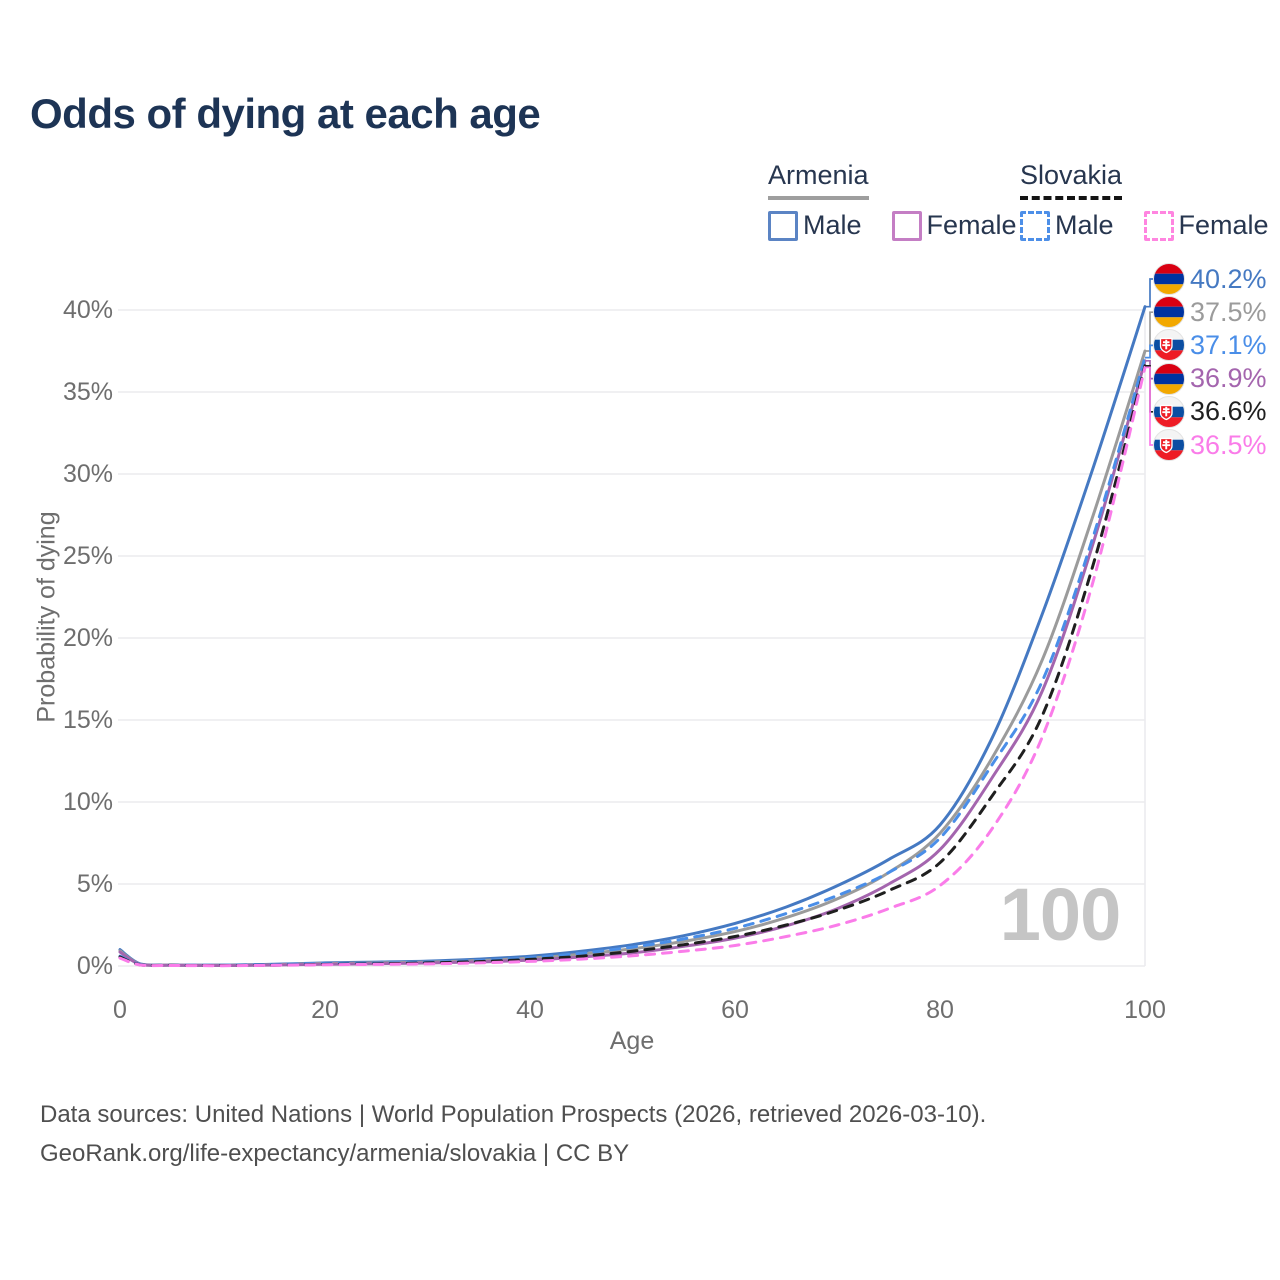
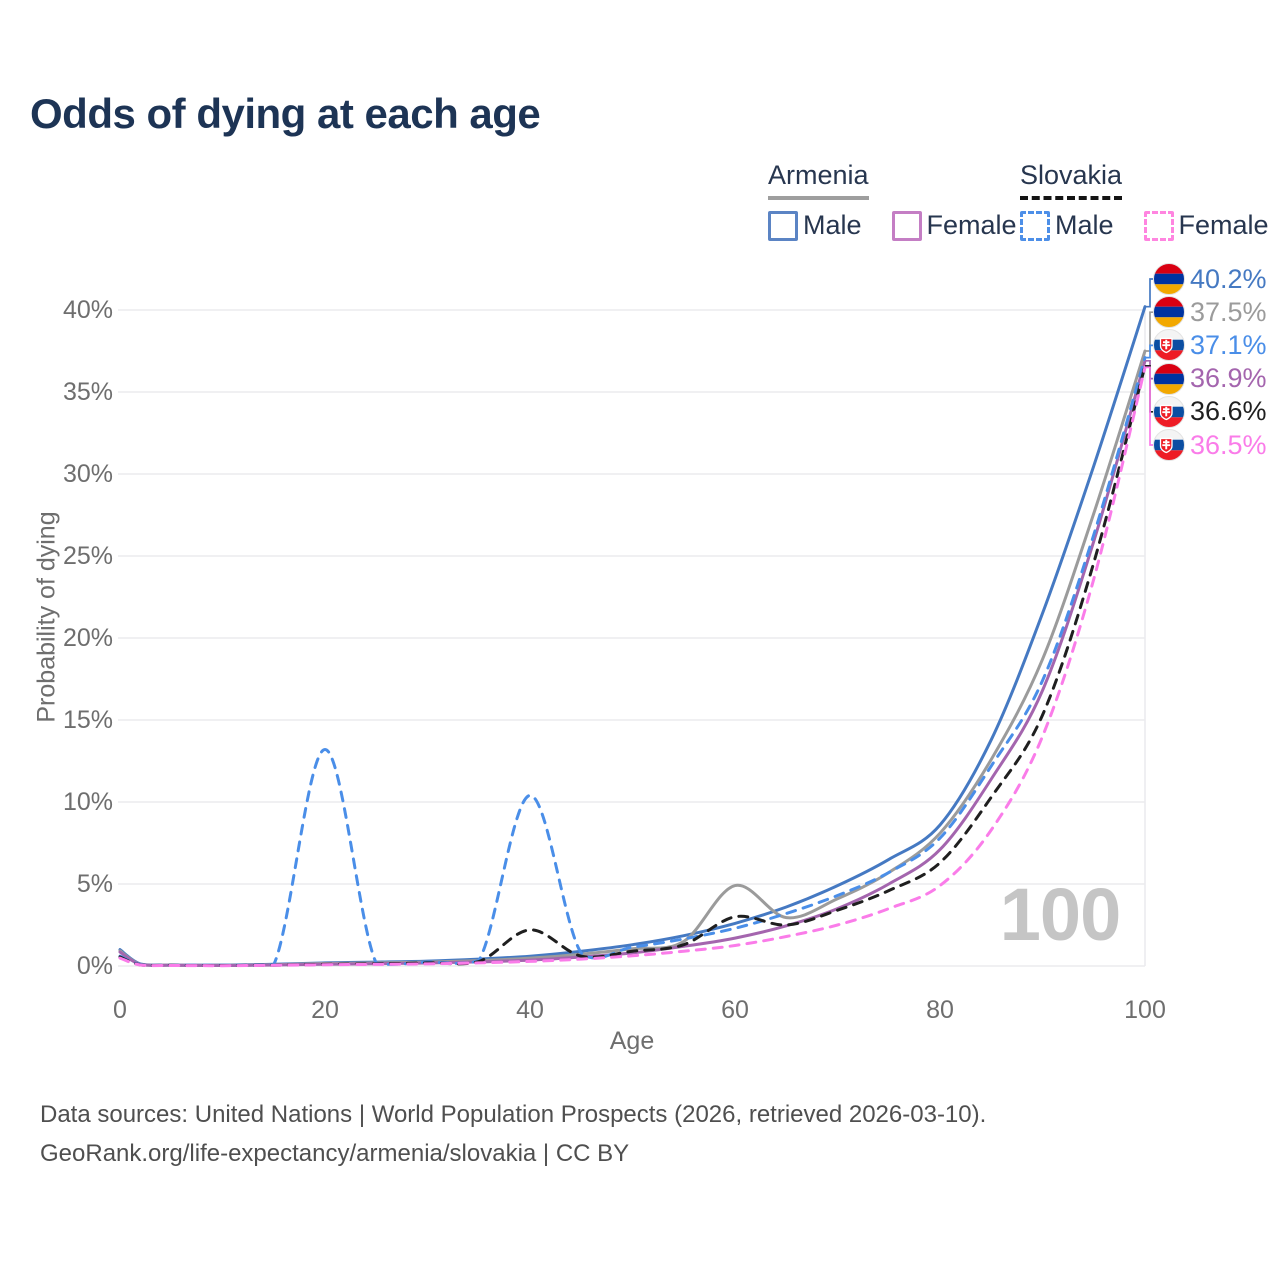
Slovakia Male/20: 0.1% -> 13.2%
Slovakia Male/40: 0.5% -> 10.4%
Slovakia/40: 0.4% -> 2.2%
Armenia/60: 2.1% -> 4.9%
Slovakia/60: 1.8% -> 3.0%
